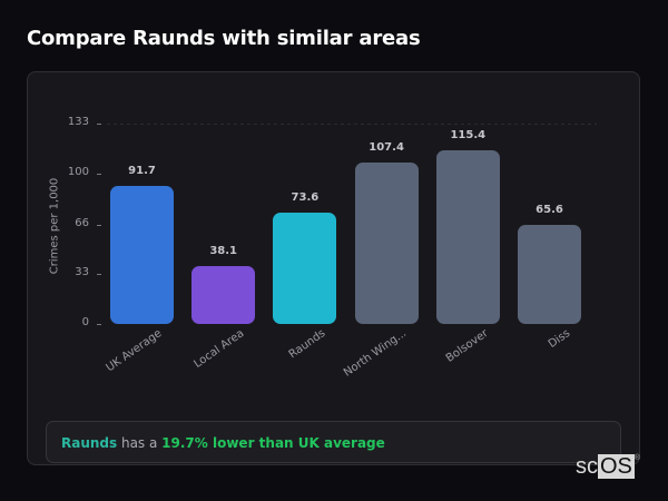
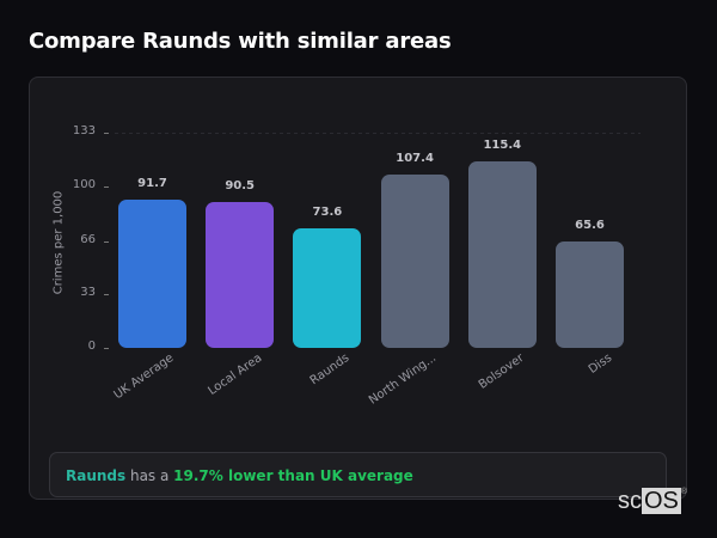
Local Area: 38.1 -> 90.5
